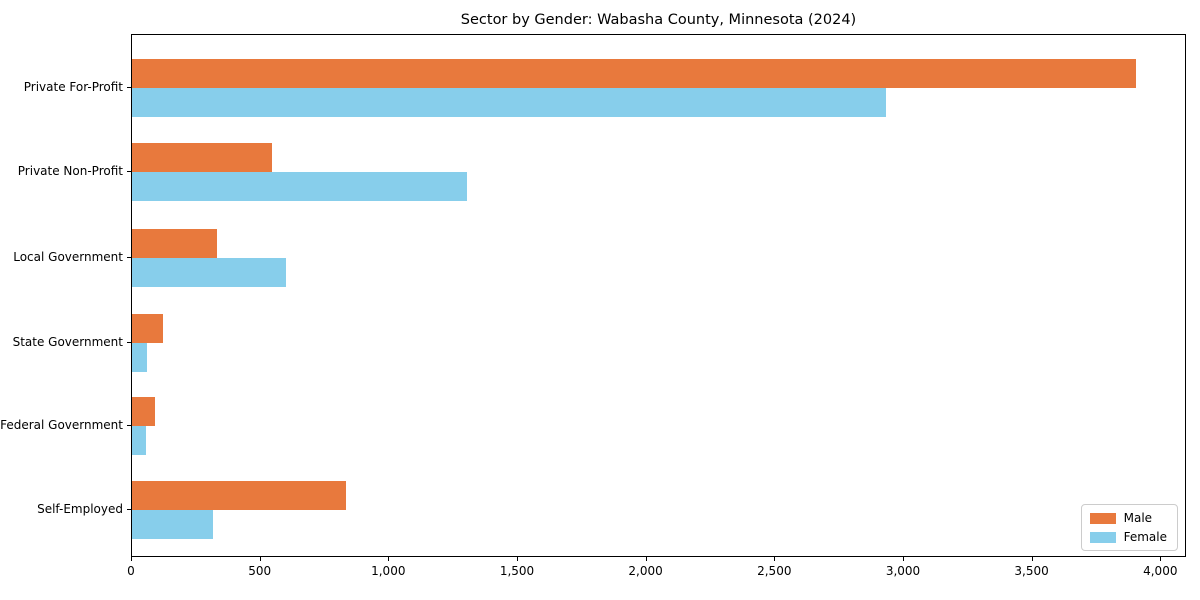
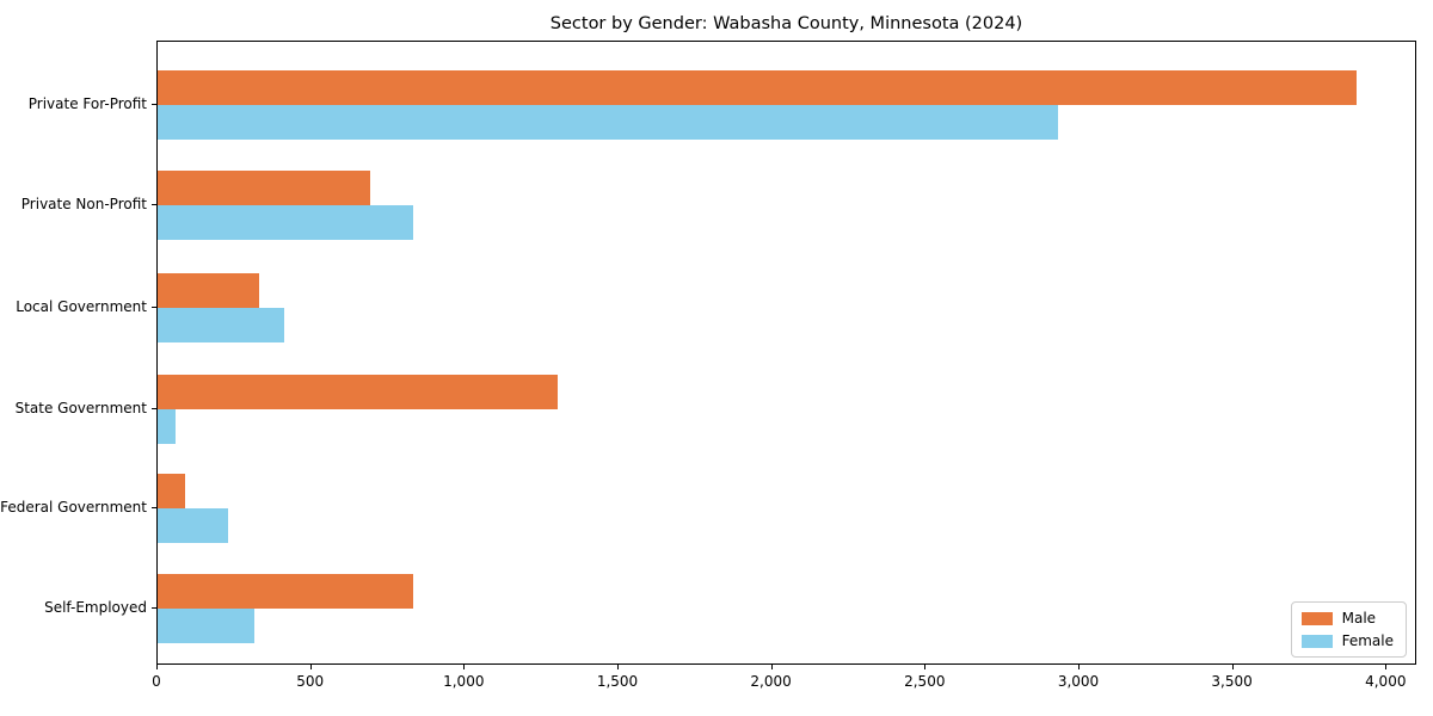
Male/Private Non-Profit: 540 -> 690
Female/Private Non-Profit: 1300 -> 830
Female/Local Government: 600 -> 410
Male/State Government: 120 -> 1300
Female/Federal Government: 60 -> 230
